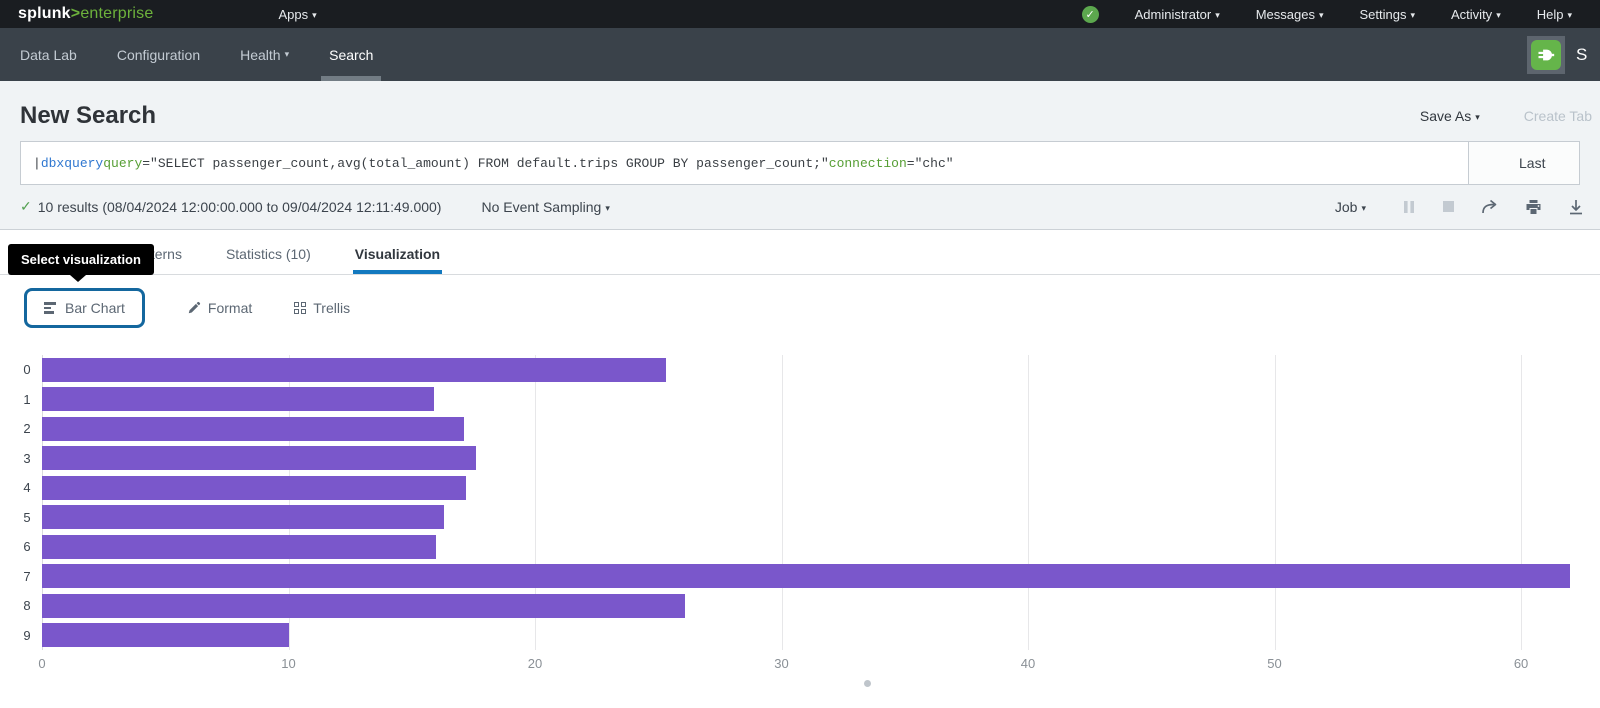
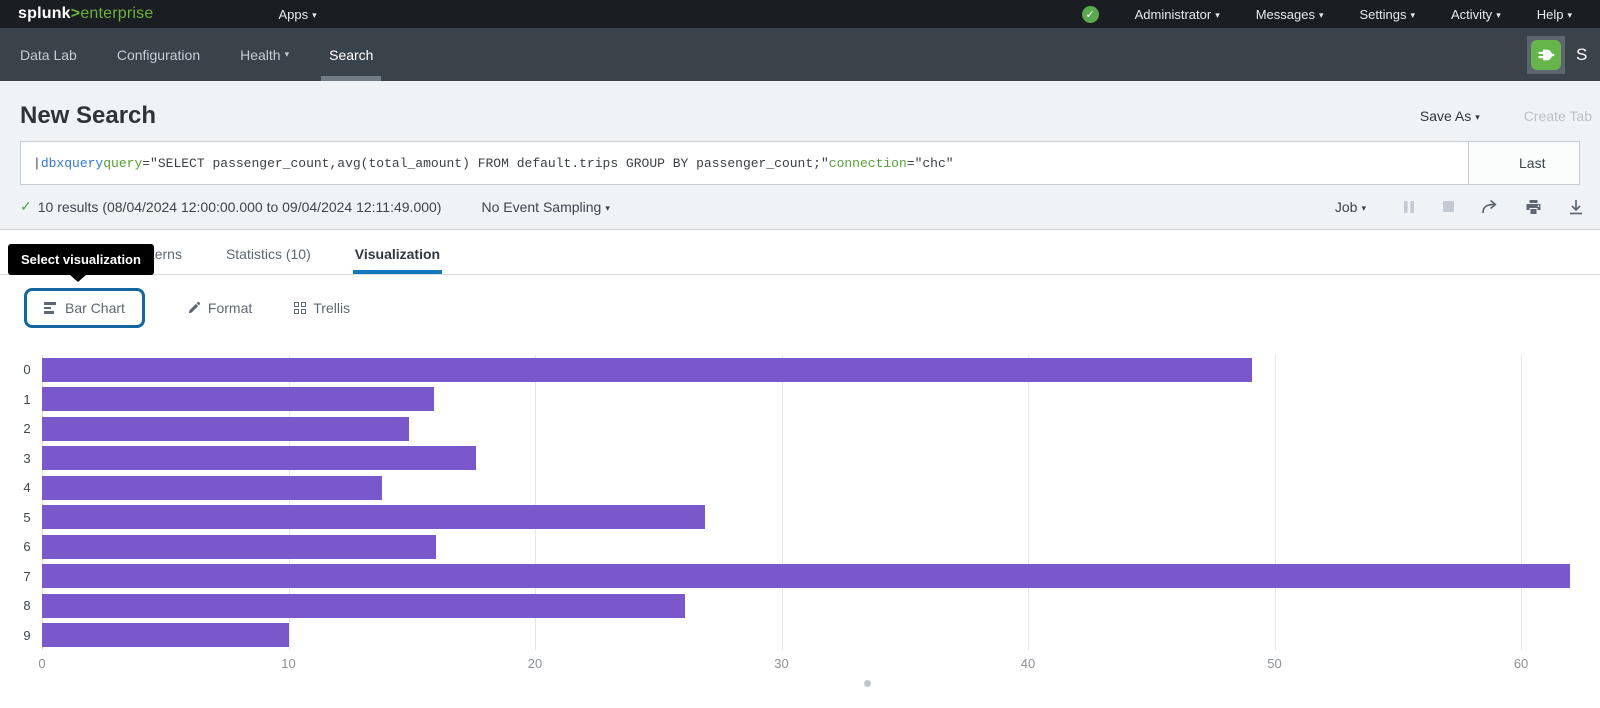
0: 25.3 -> 49.1
2: 17.1 -> 14.9
4: 17.2 -> 13.8
5: 16.3 -> 26.9
